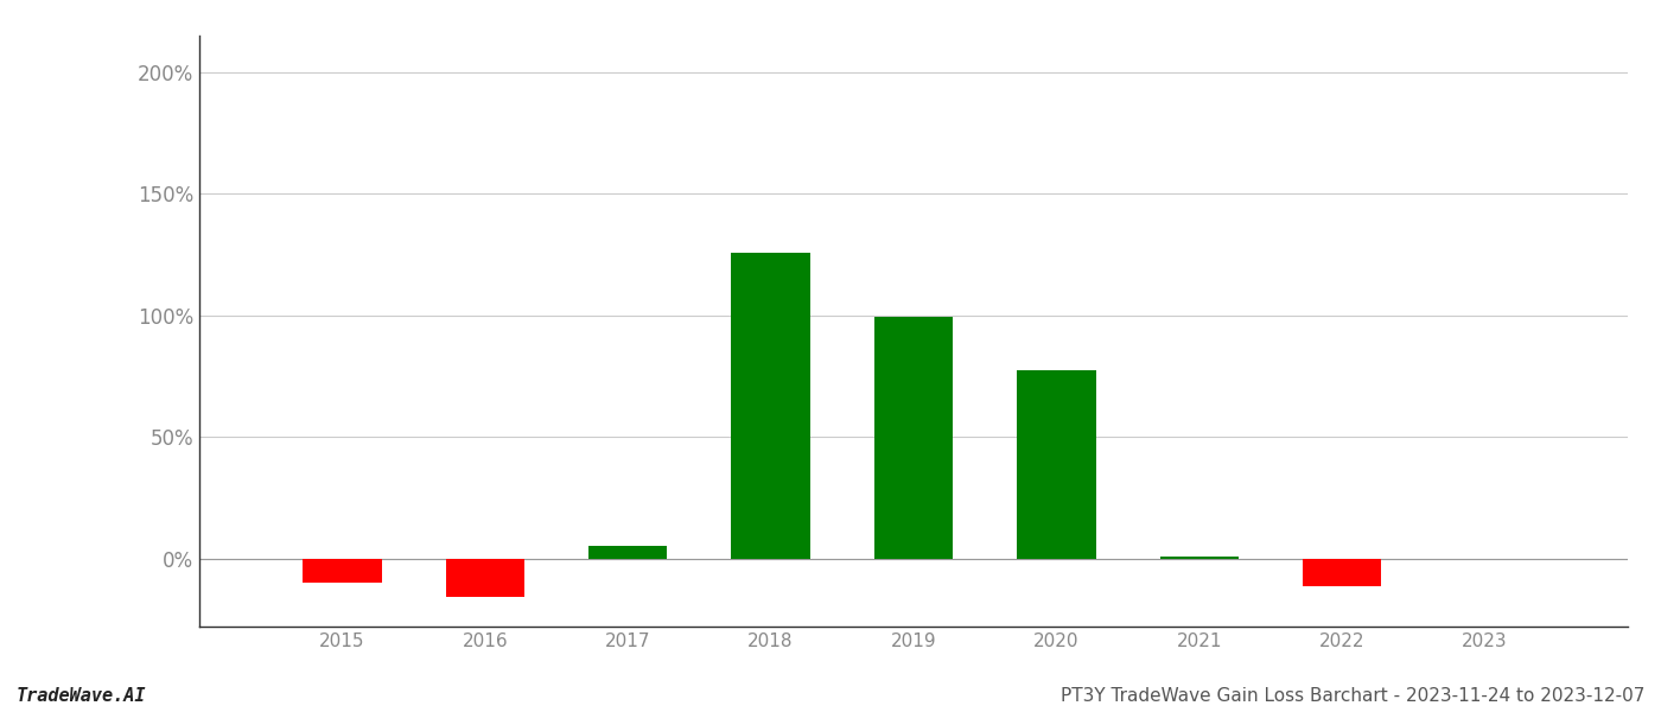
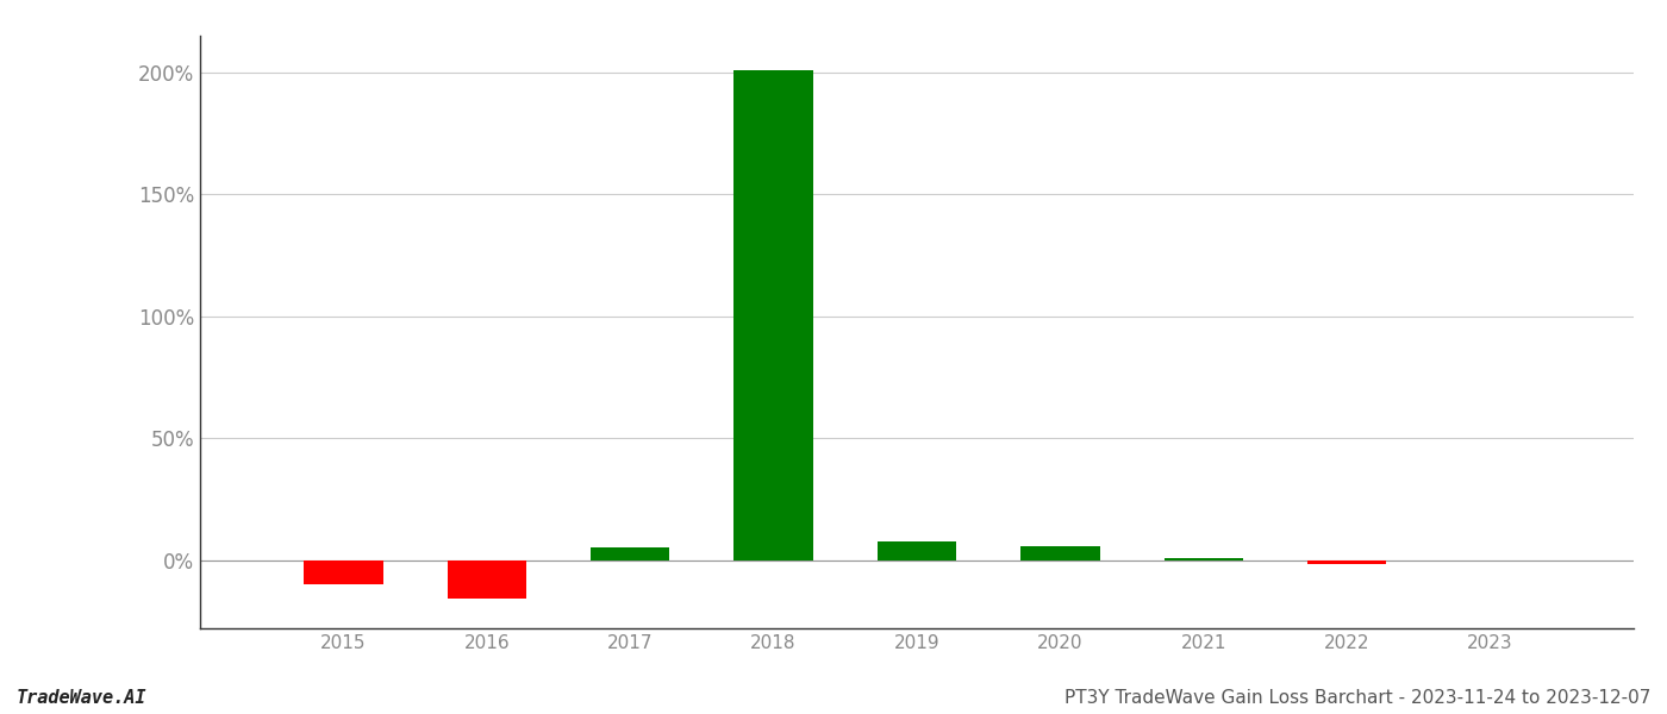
2018: 125.5% -> 201.0%
2019: 99.5% -> 7.5%
2020: 77.5% -> 5.5%
2022: -11.5% -> -1.8%
